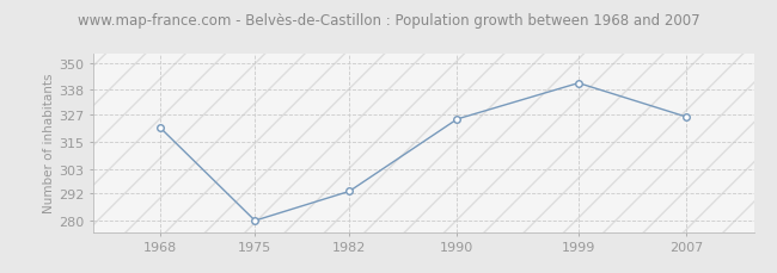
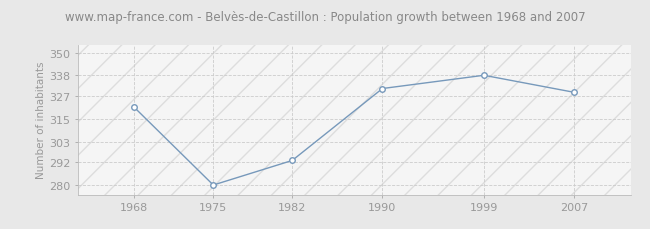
1990: 325 -> 331
1999: 341 -> 338
2007: 326 -> 329
